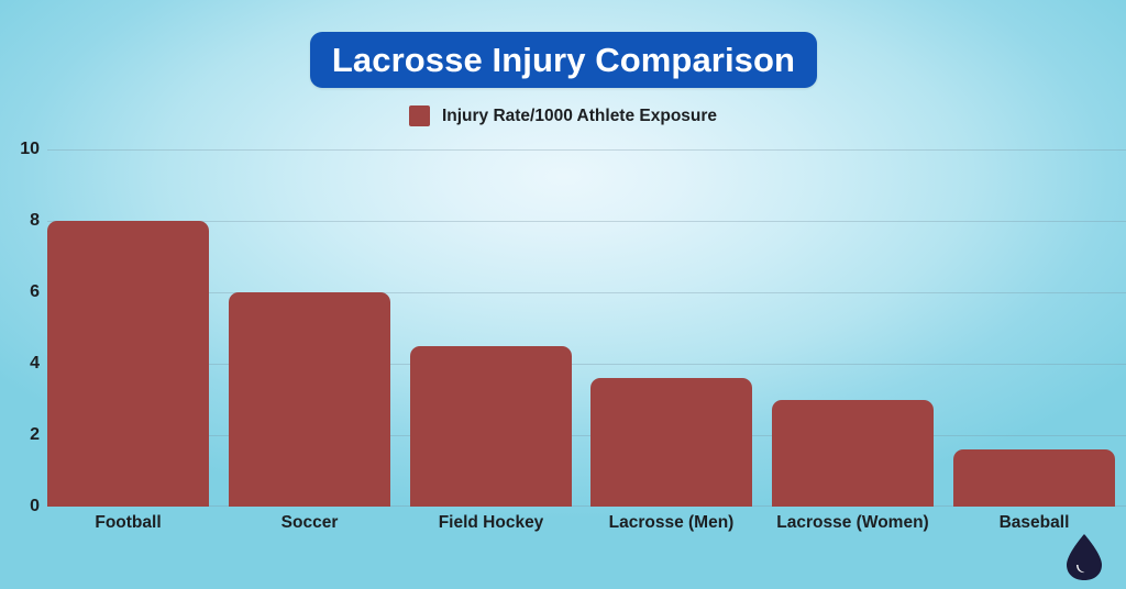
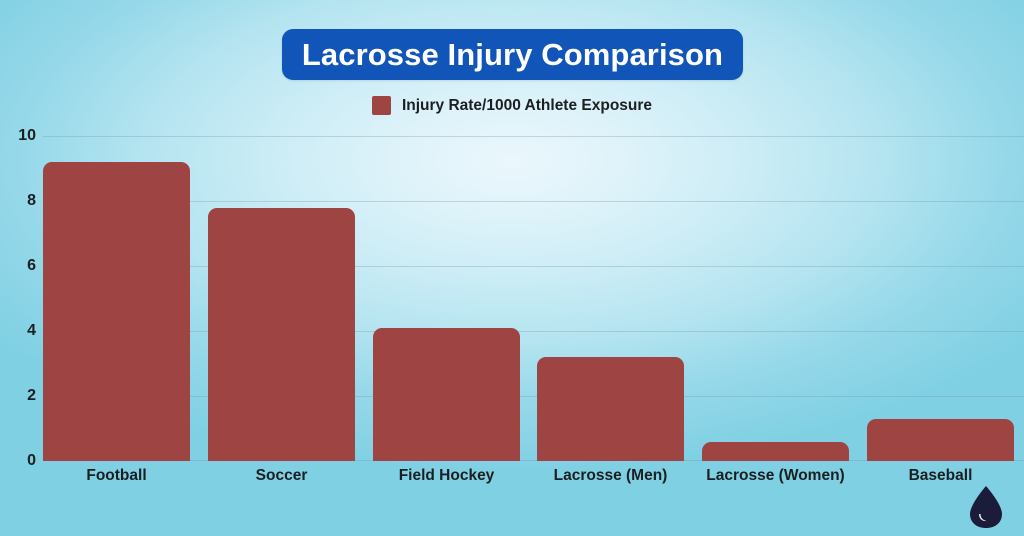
Football: 8.0 -> 9.2
Soccer: 6.0 -> 7.8
Field Hockey: 4.5 -> 4.1
Lacrosse (Men): 3.6 -> 3.2
Lacrosse (Women): 3.0 -> 0.6
Baseball: 1.6 -> 1.3
